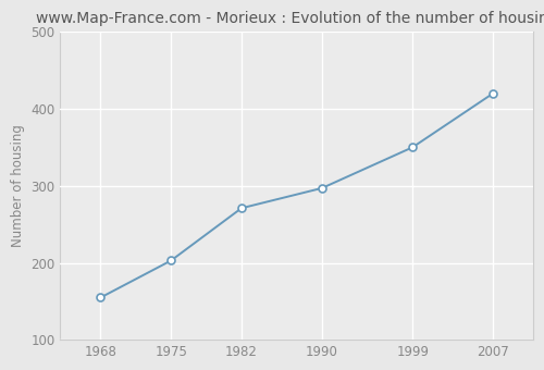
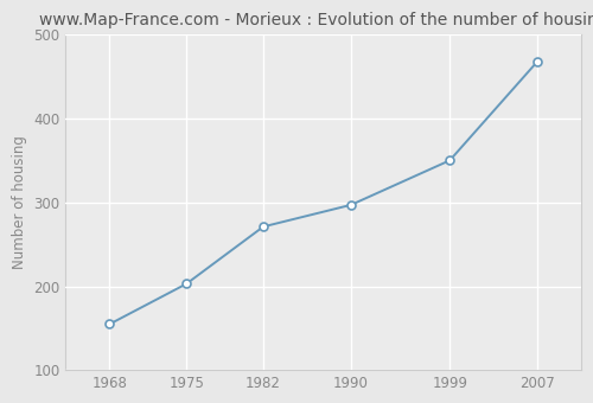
2007: 420 -> 468
